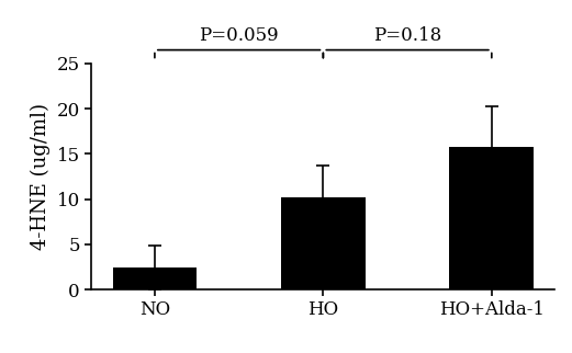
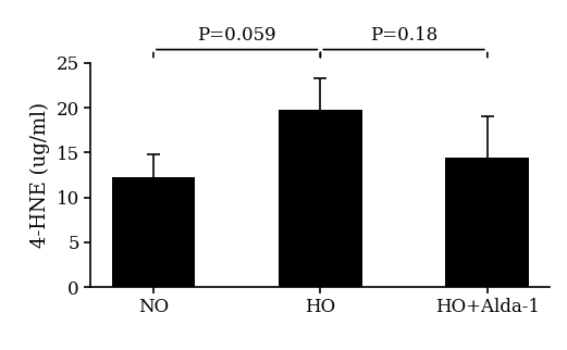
NO: 2.4 -> 12.3
HO: 10.2 -> 19.8
HO+Alda-1: 15.8 -> 14.5
